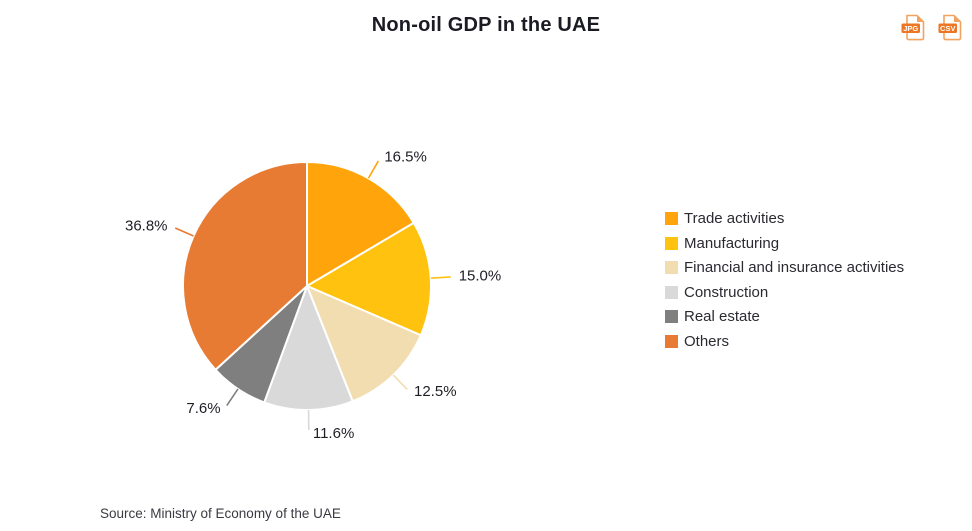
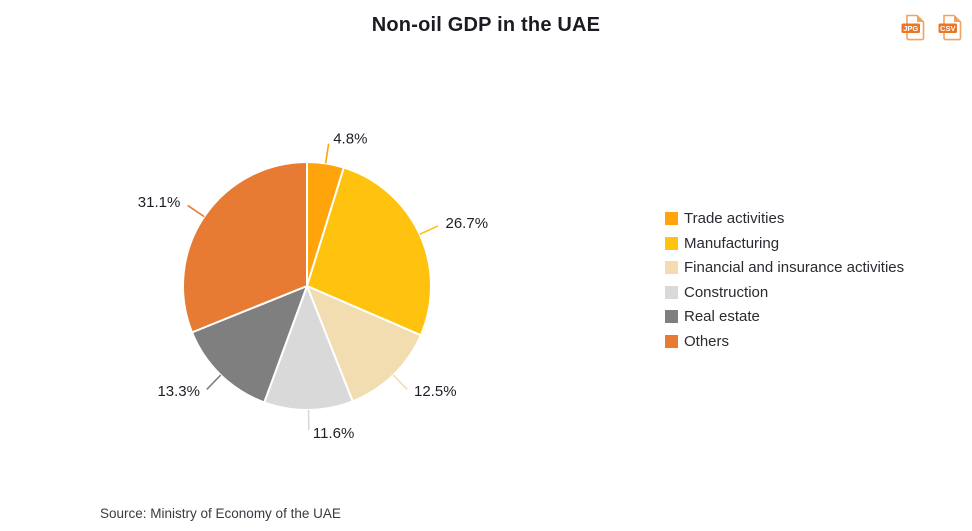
Trade activities: 16.5% -> 4.8%
Manufacturing: 15.0% -> 26.7%
Real estate: 7.6% -> 13.3%
Others: 36.8% -> 31.1%
